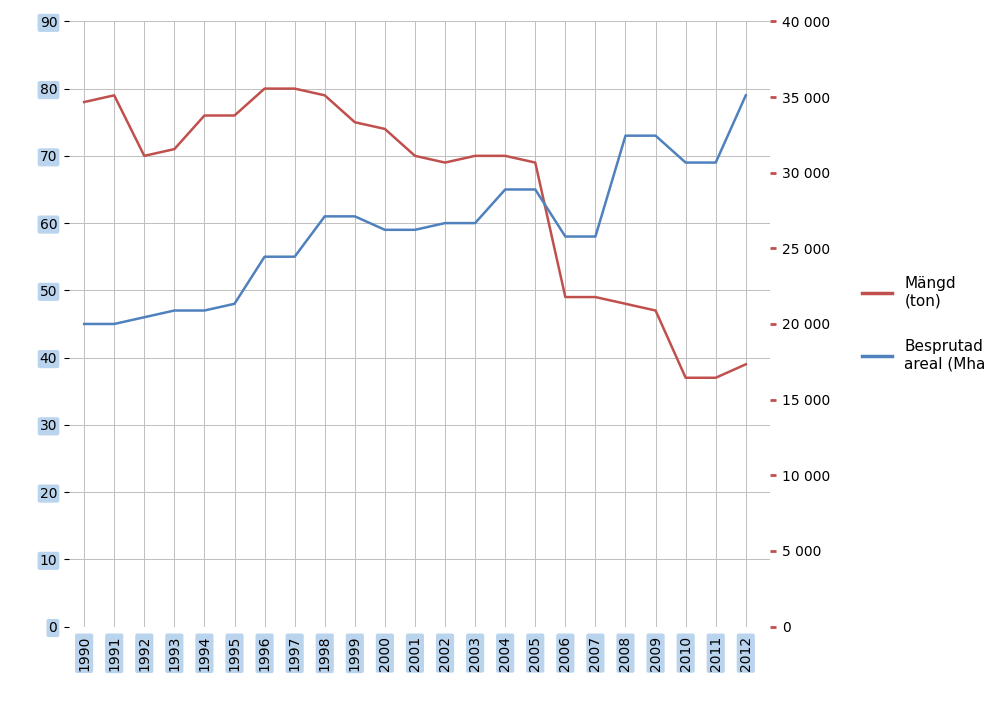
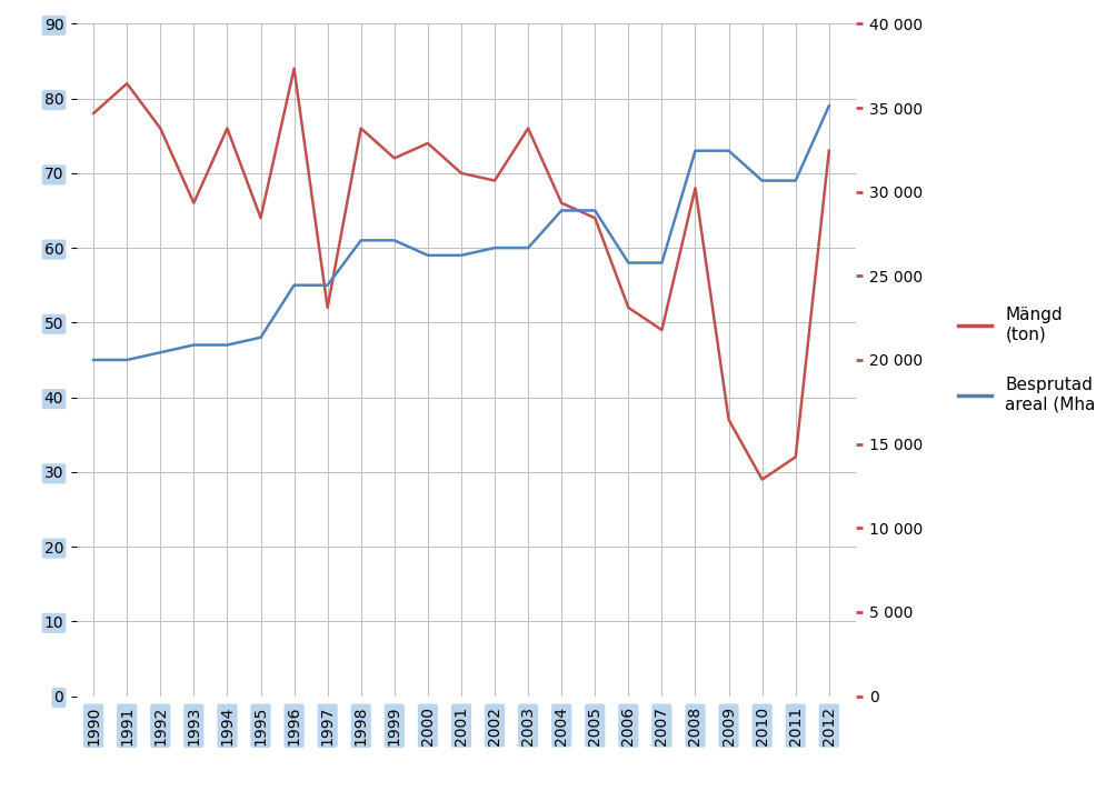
Mängd (ton)/1991: 79 -> 82
Mängd (ton)/1992: 70 -> 76
Mängd (ton)/1993: 71 -> 66
Mängd (ton)/1995: 76 -> 64
Mängd (ton)/1996: 80 -> 84
Mängd (ton)/1997: 80 -> 52
Mängd (ton)/1998: 79 -> 76
Mängd (ton)/1999: 75 -> 72
Mängd (ton)/2003: 70 -> 76
Mängd (ton)/2004: 70 -> 66
Mängd (ton)/2005: 69 -> 64
Mängd (ton)/2006: 49 -> 52
Mängd (ton)/2008: 48 -> 68
Mängd (ton)/2009: 47 -> 37
Mängd (ton)/2010: 37 -> 29
Mängd (ton)/2011: 37 -> 32
Mängd (ton)/2012: 39 -> 73
